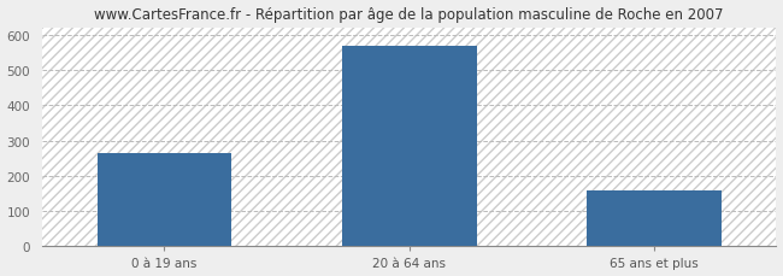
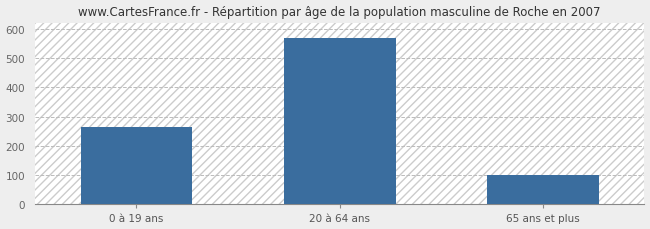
65 ans et plus: 160 -> 100
